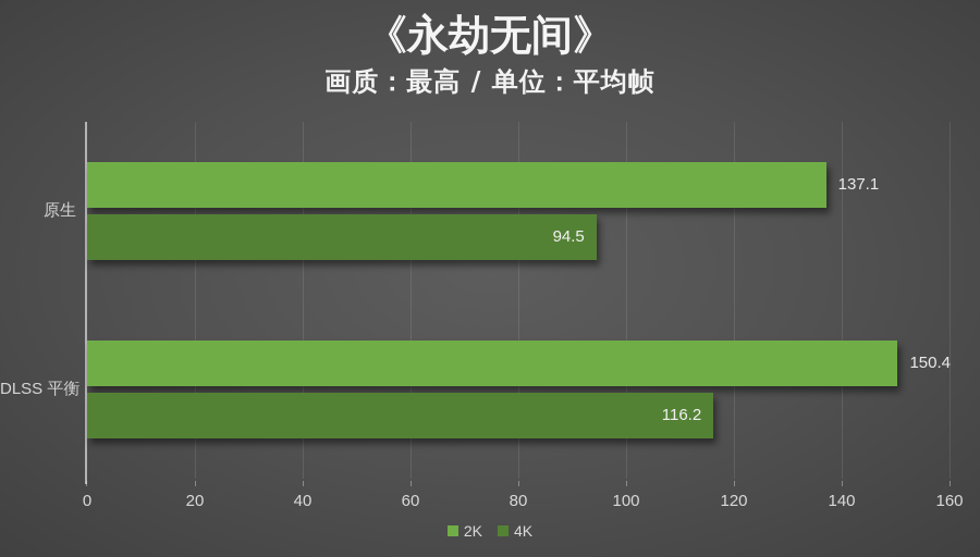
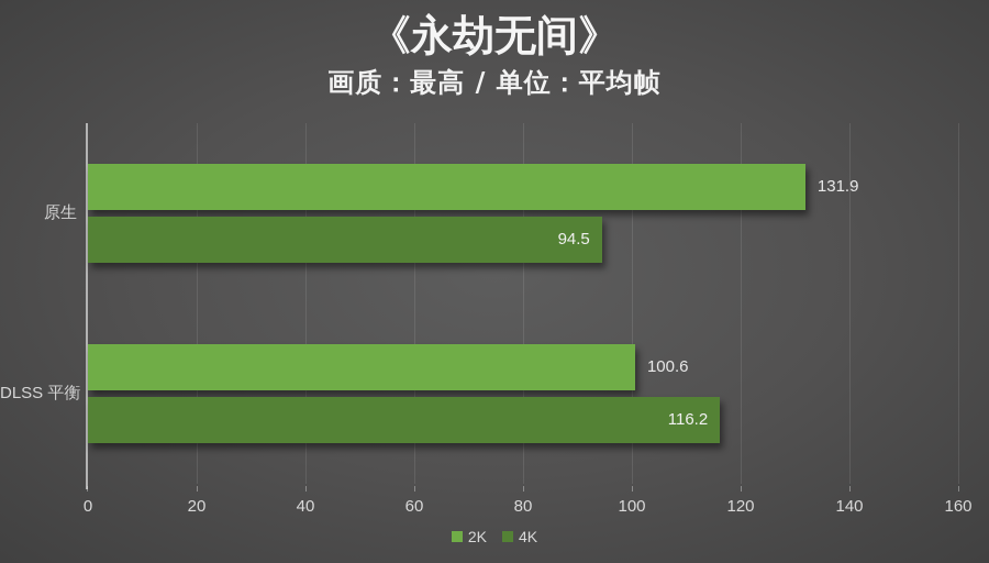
2K/原生: 137.1 -> 131.9
2K/DLSS 平衡: 150.4 -> 100.6
